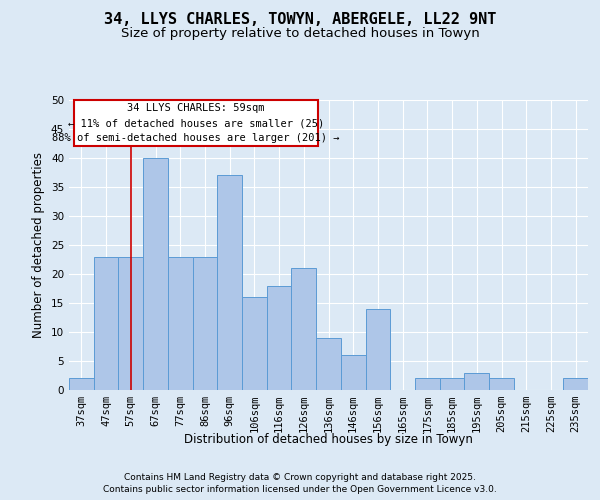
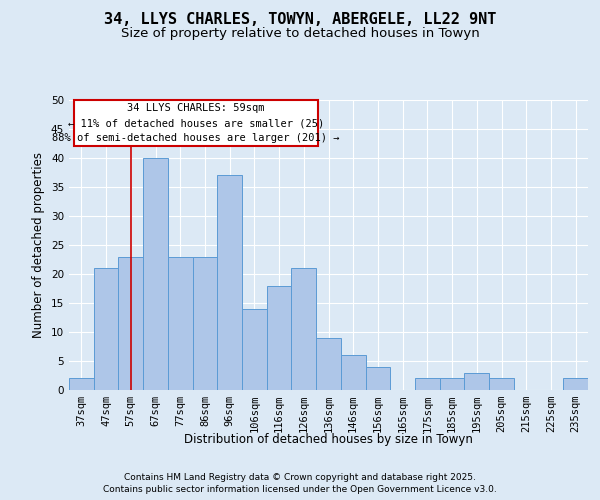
47sqm: 23 -> 21
106sqm: 16 -> 14
156sqm: 14 -> 4
